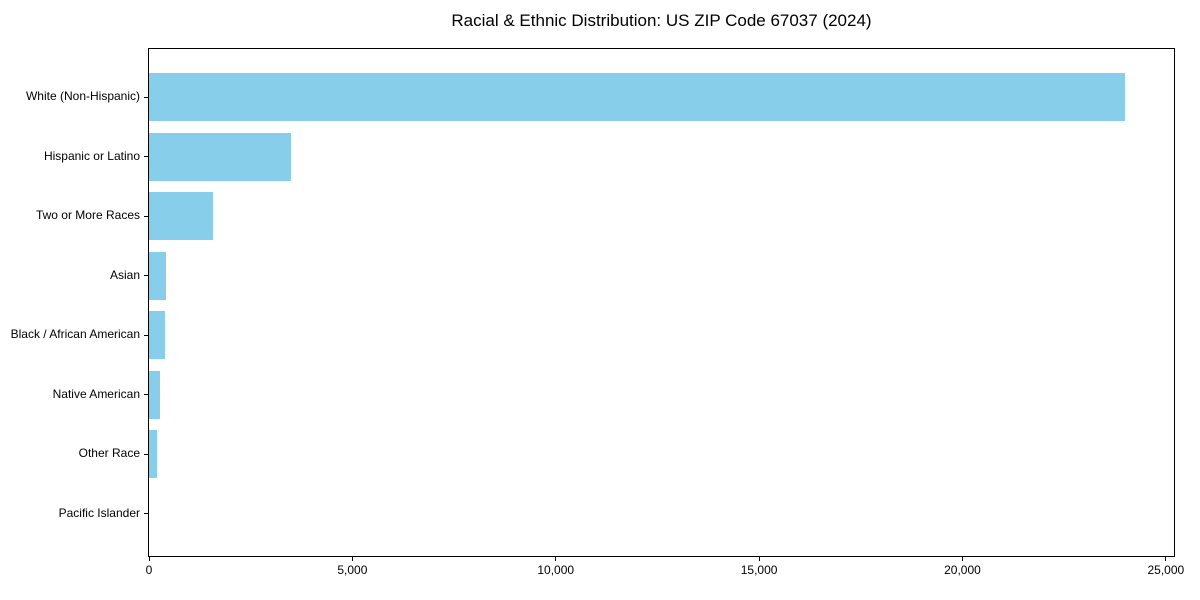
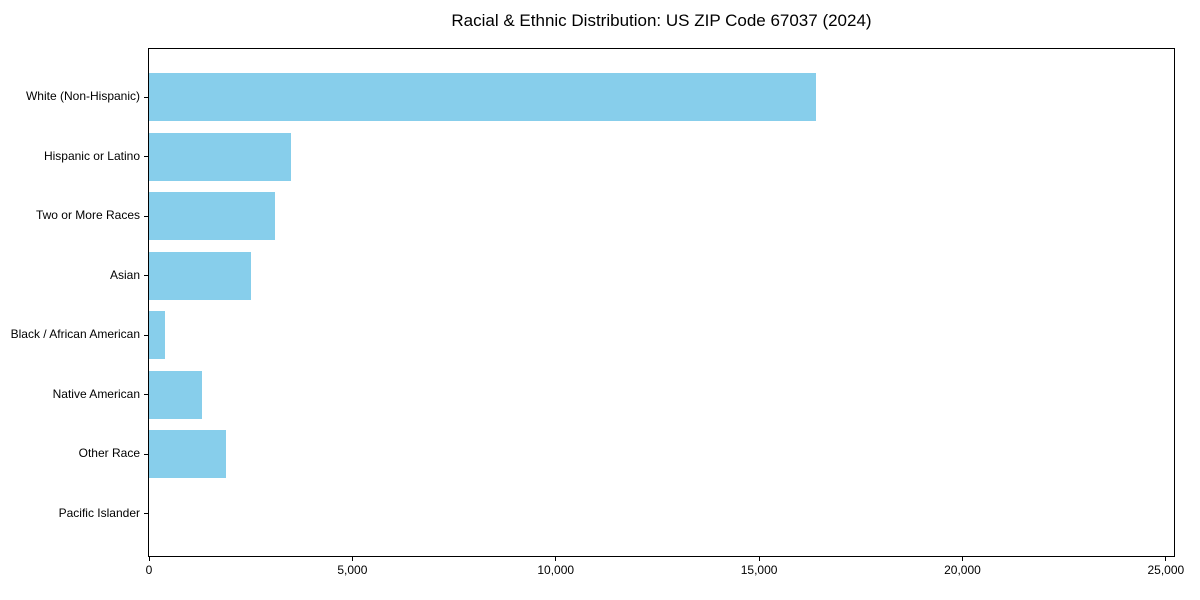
White (Non-Hispanic): 24000 -> 16400
Two or More Races: 1600 -> 3100
Asian: 400 -> 2500
Native American: 300 -> 1300
Other Race: 200 -> 1900
